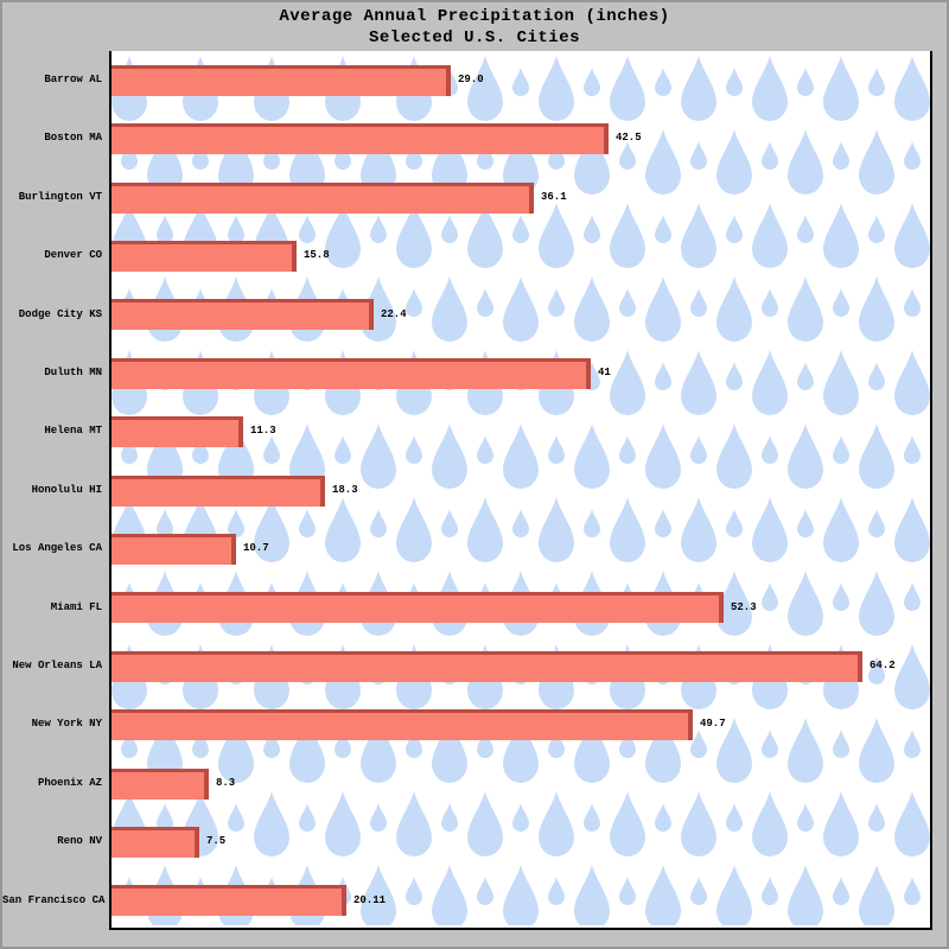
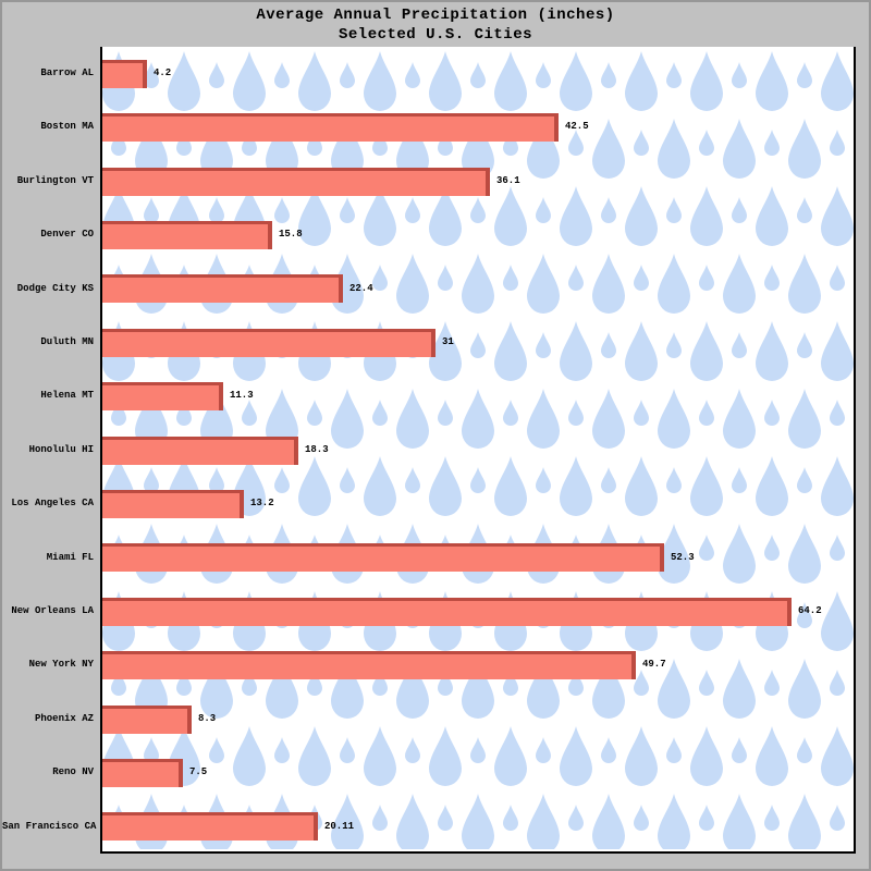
Barrow AL: 29.0 -> 4.2
Duluth MN: 41 -> 31
Los Angeles CA: 10.7 -> 13.2
